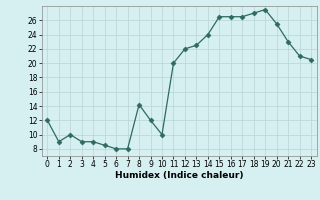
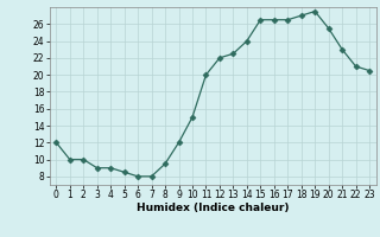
1: 9.0 -> 10.0
8: 14.2 -> 9.5
10: 10.0 -> 15.0
